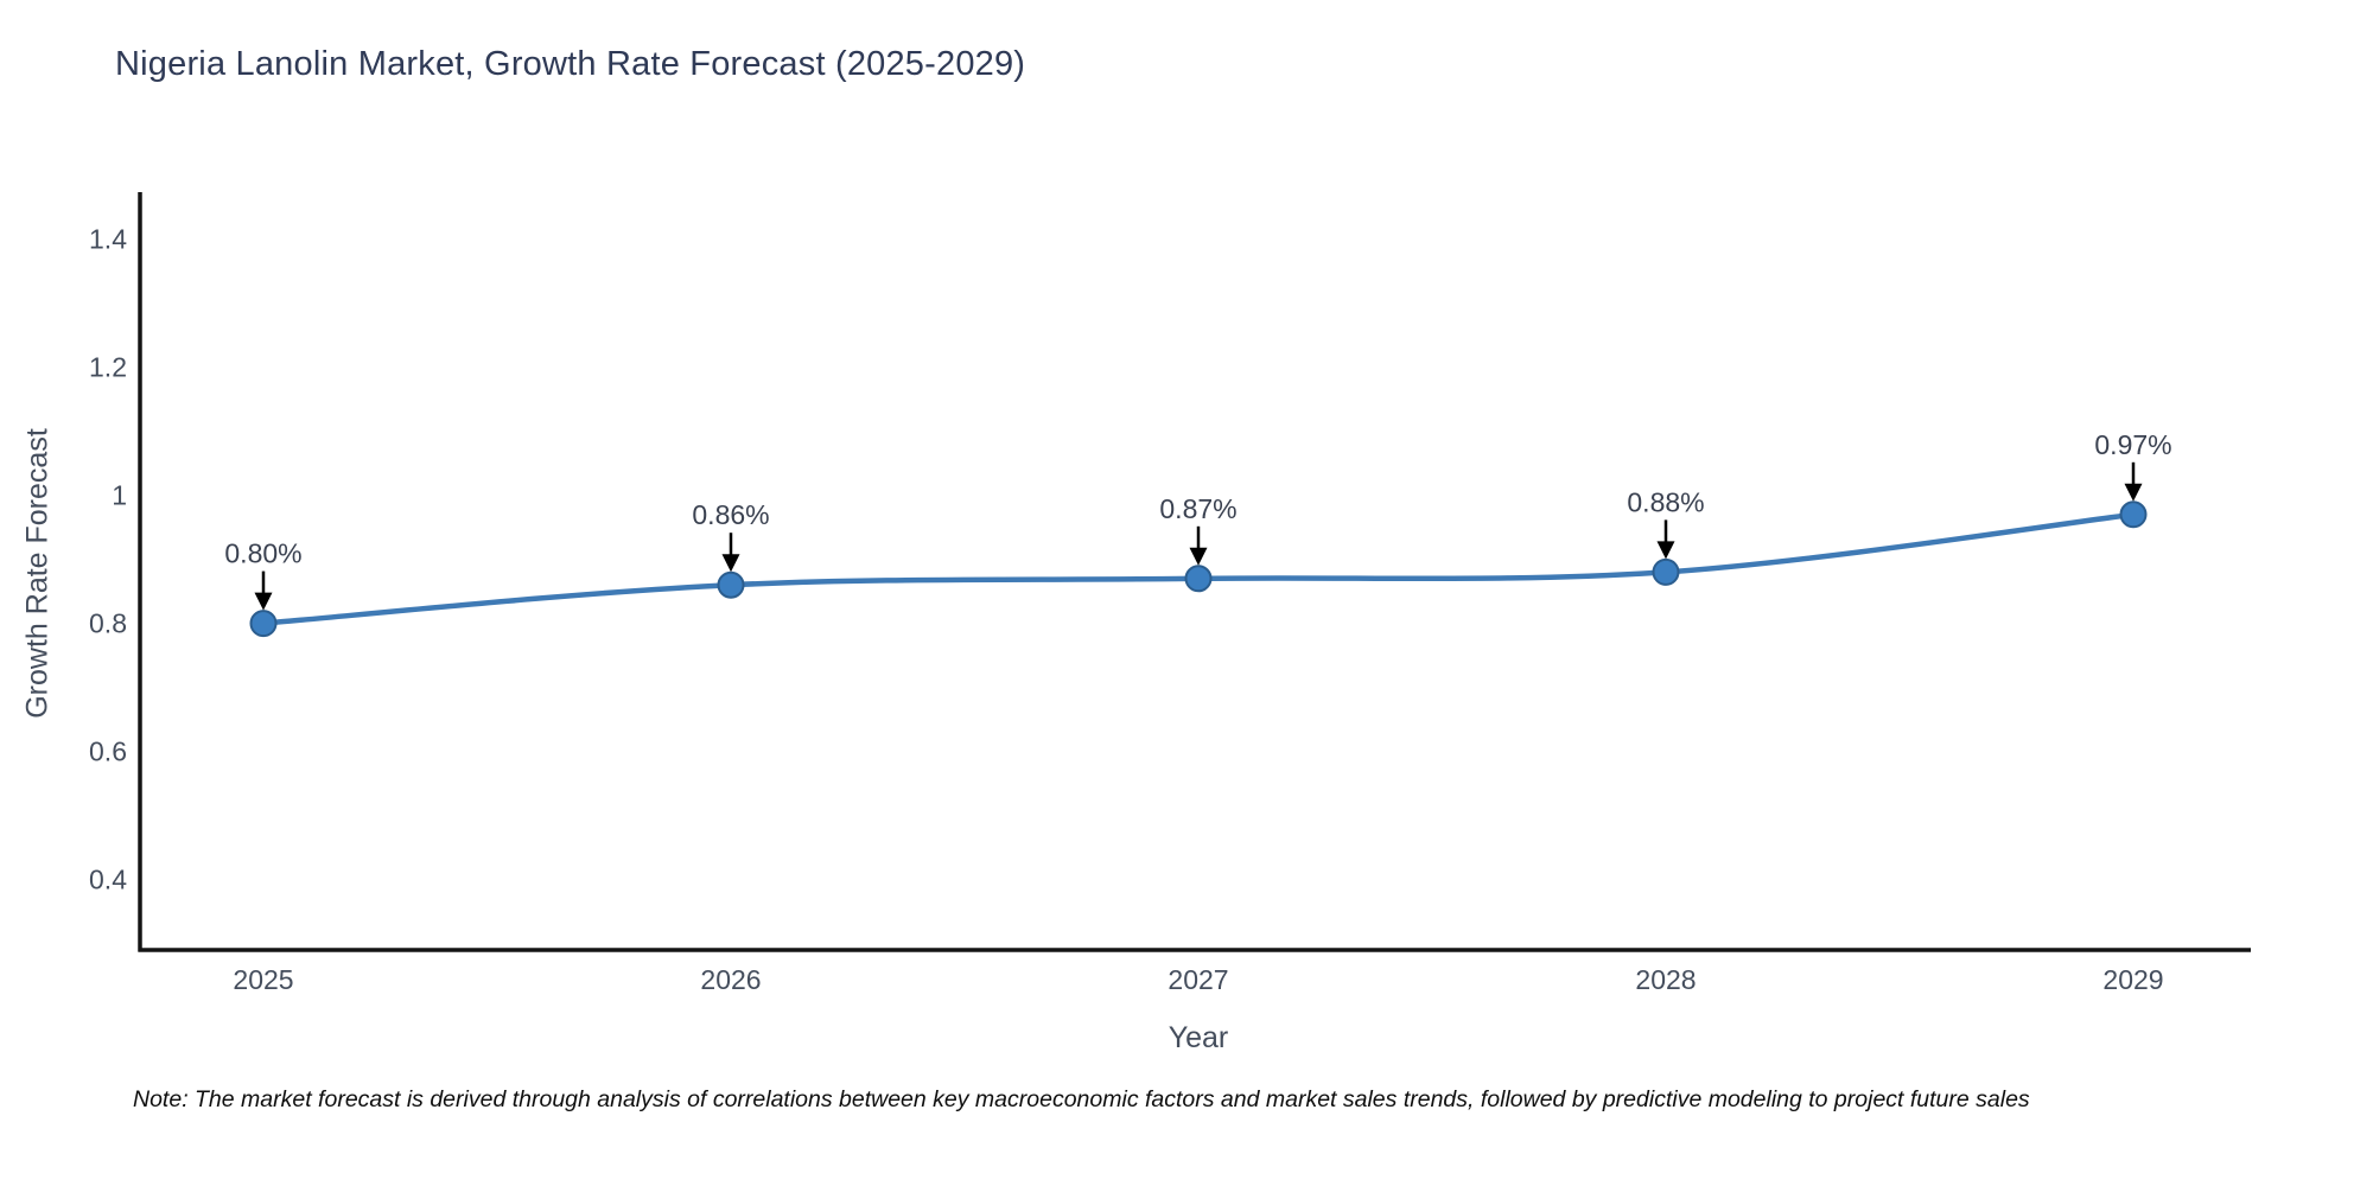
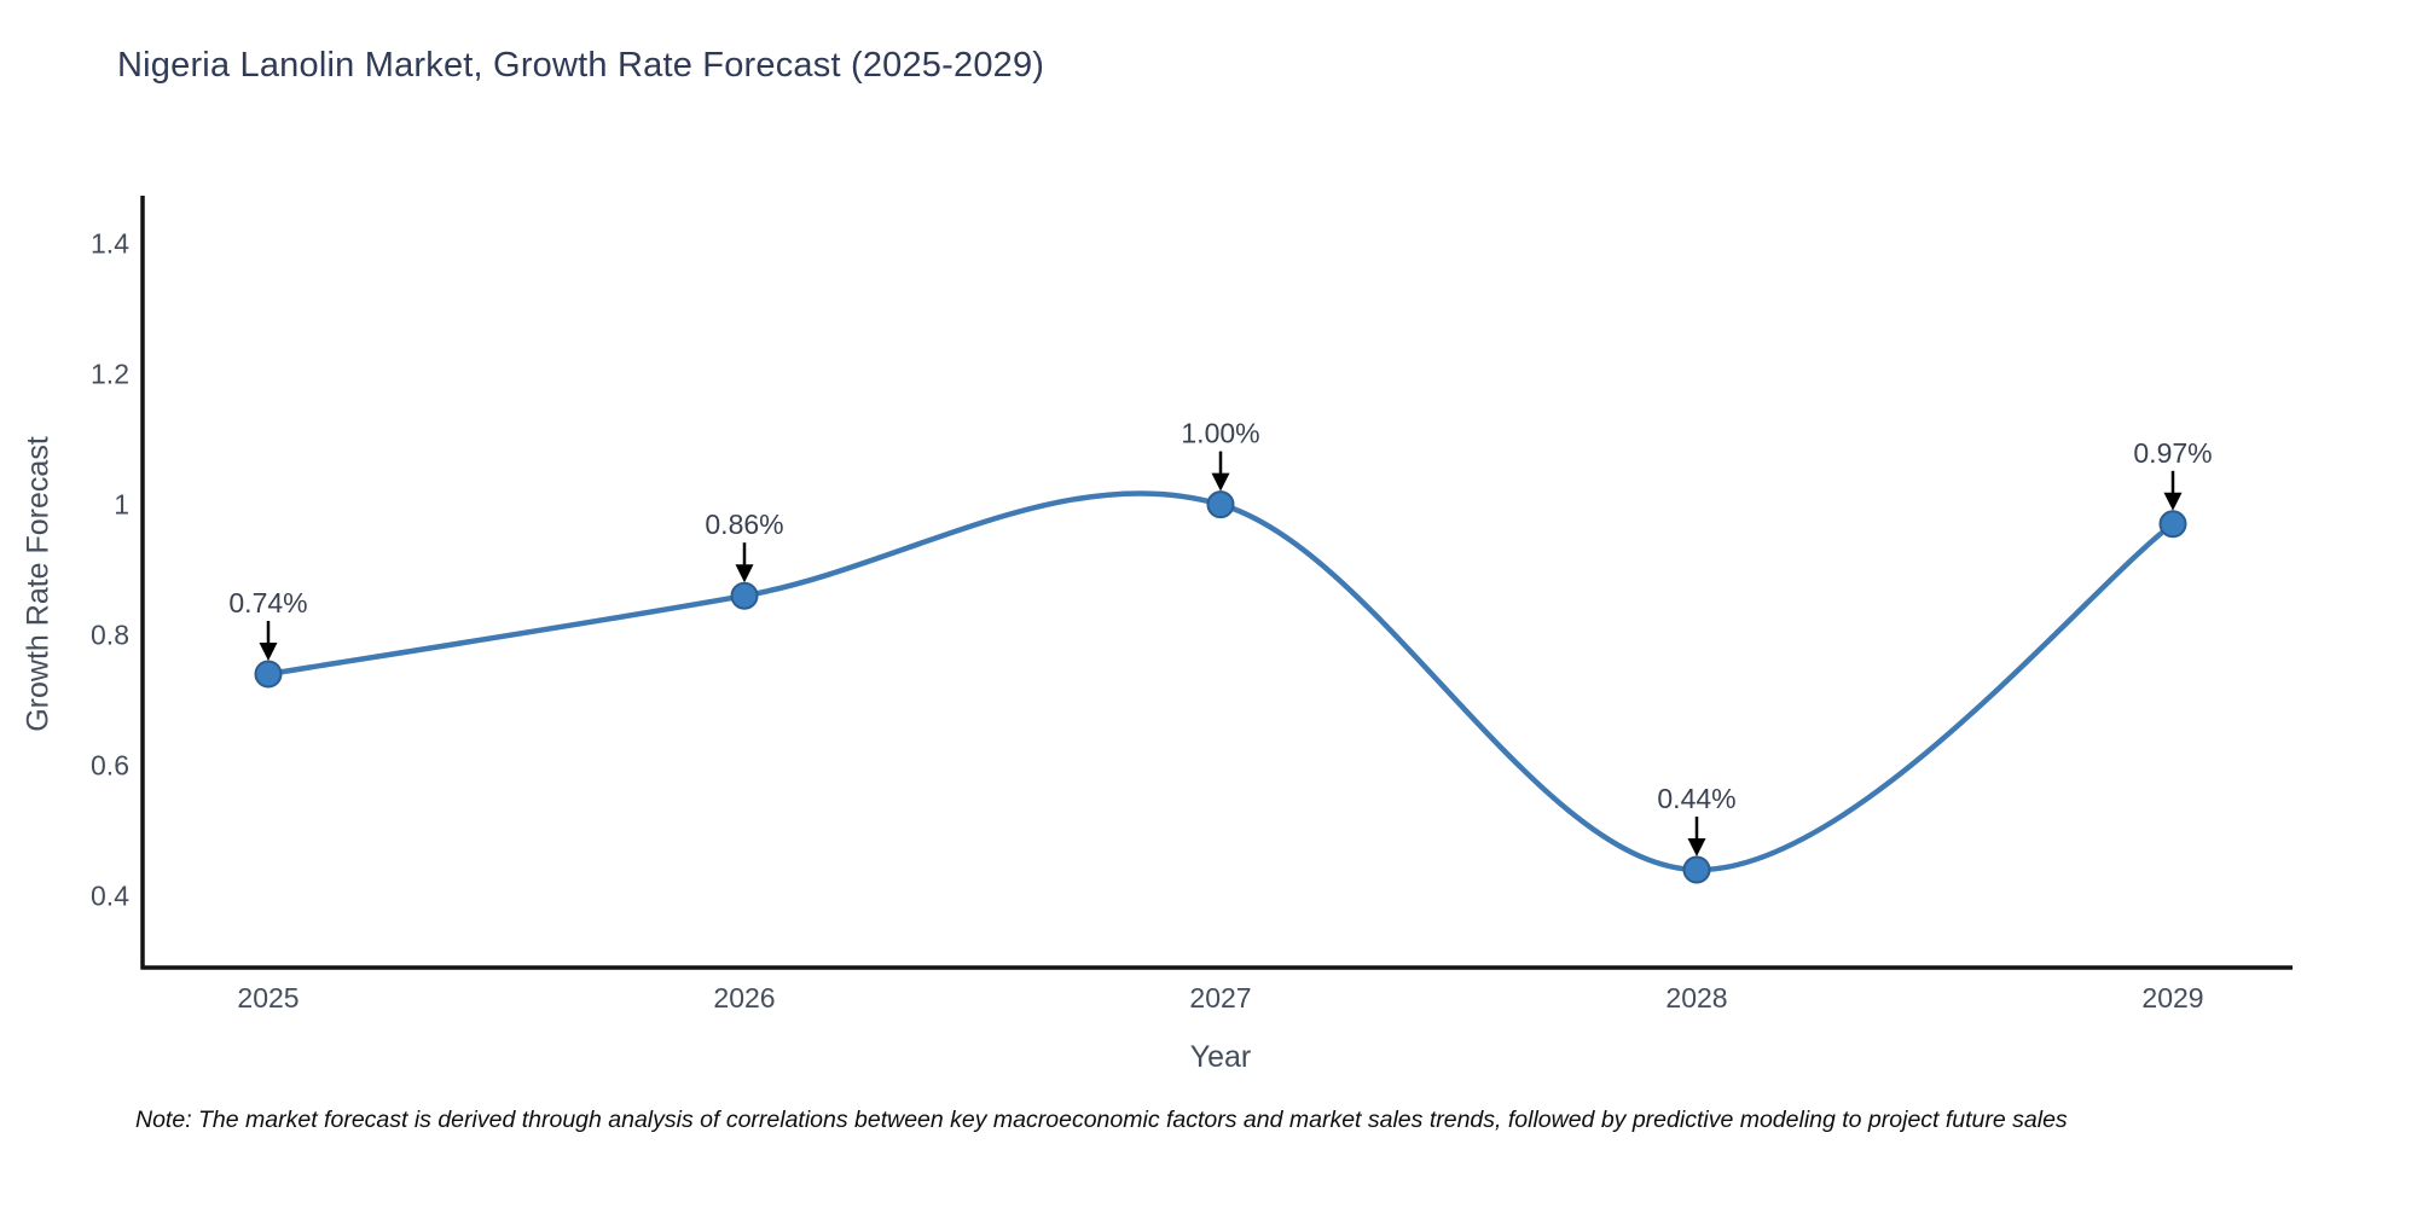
2025: 0.80% -> 0.74%
2027: 0.87% -> 1.00%
2028: 0.88% -> 0.44%
